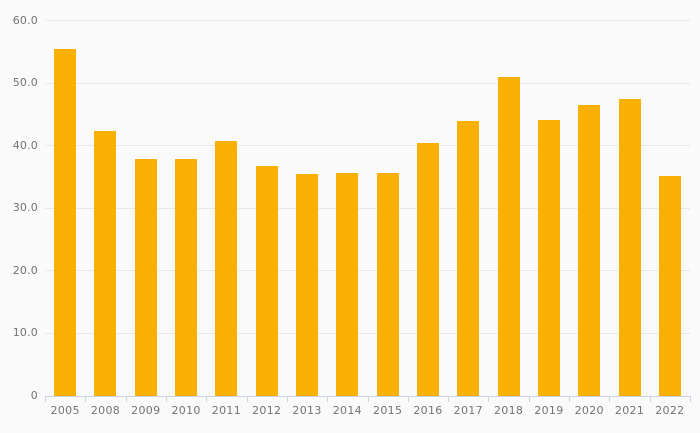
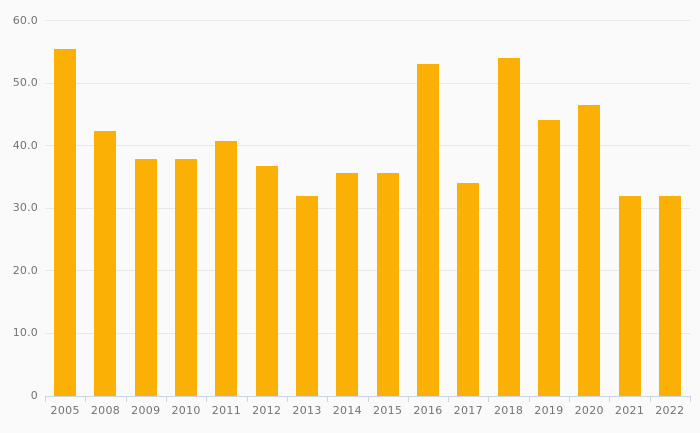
2013: 36 -> 32
2016: 40 -> 53
2017: 44 -> 34
2018: 51 -> 54
2021: 48 -> 32
2022: 35 -> 32
